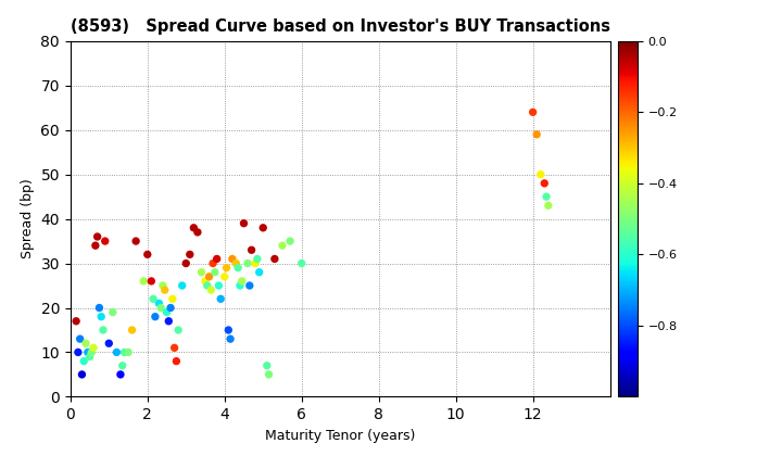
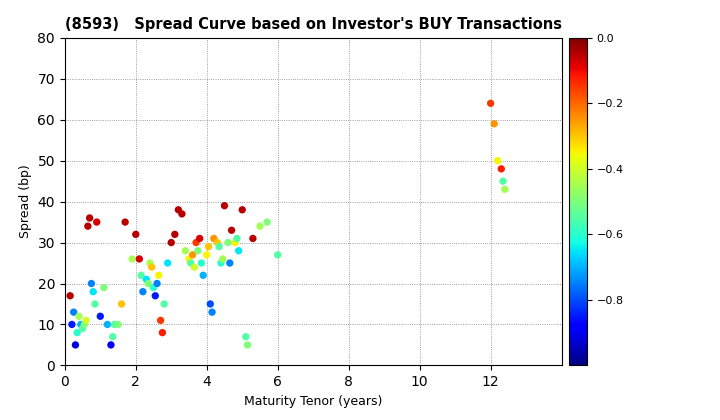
6: 30 -> 27
